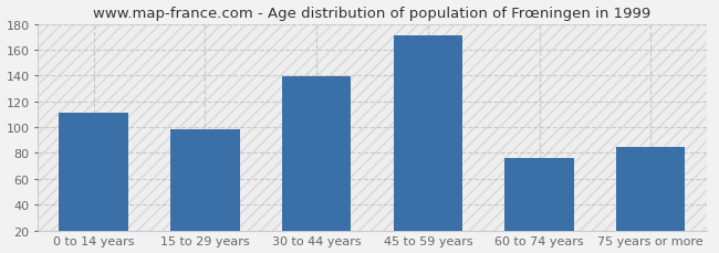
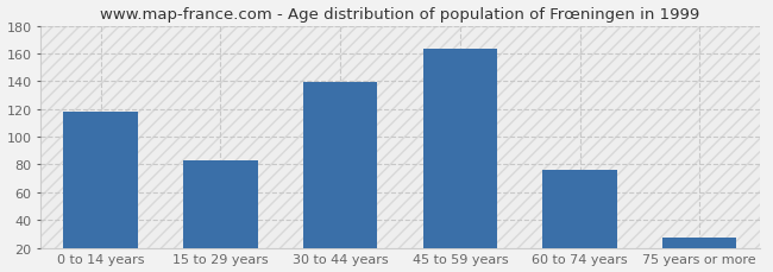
0 to 14 years: 111 -> 118
15 to 29 years: 98 -> 83
45 to 59 years: 171 -> 163
75 years or more: 85 -> 27
